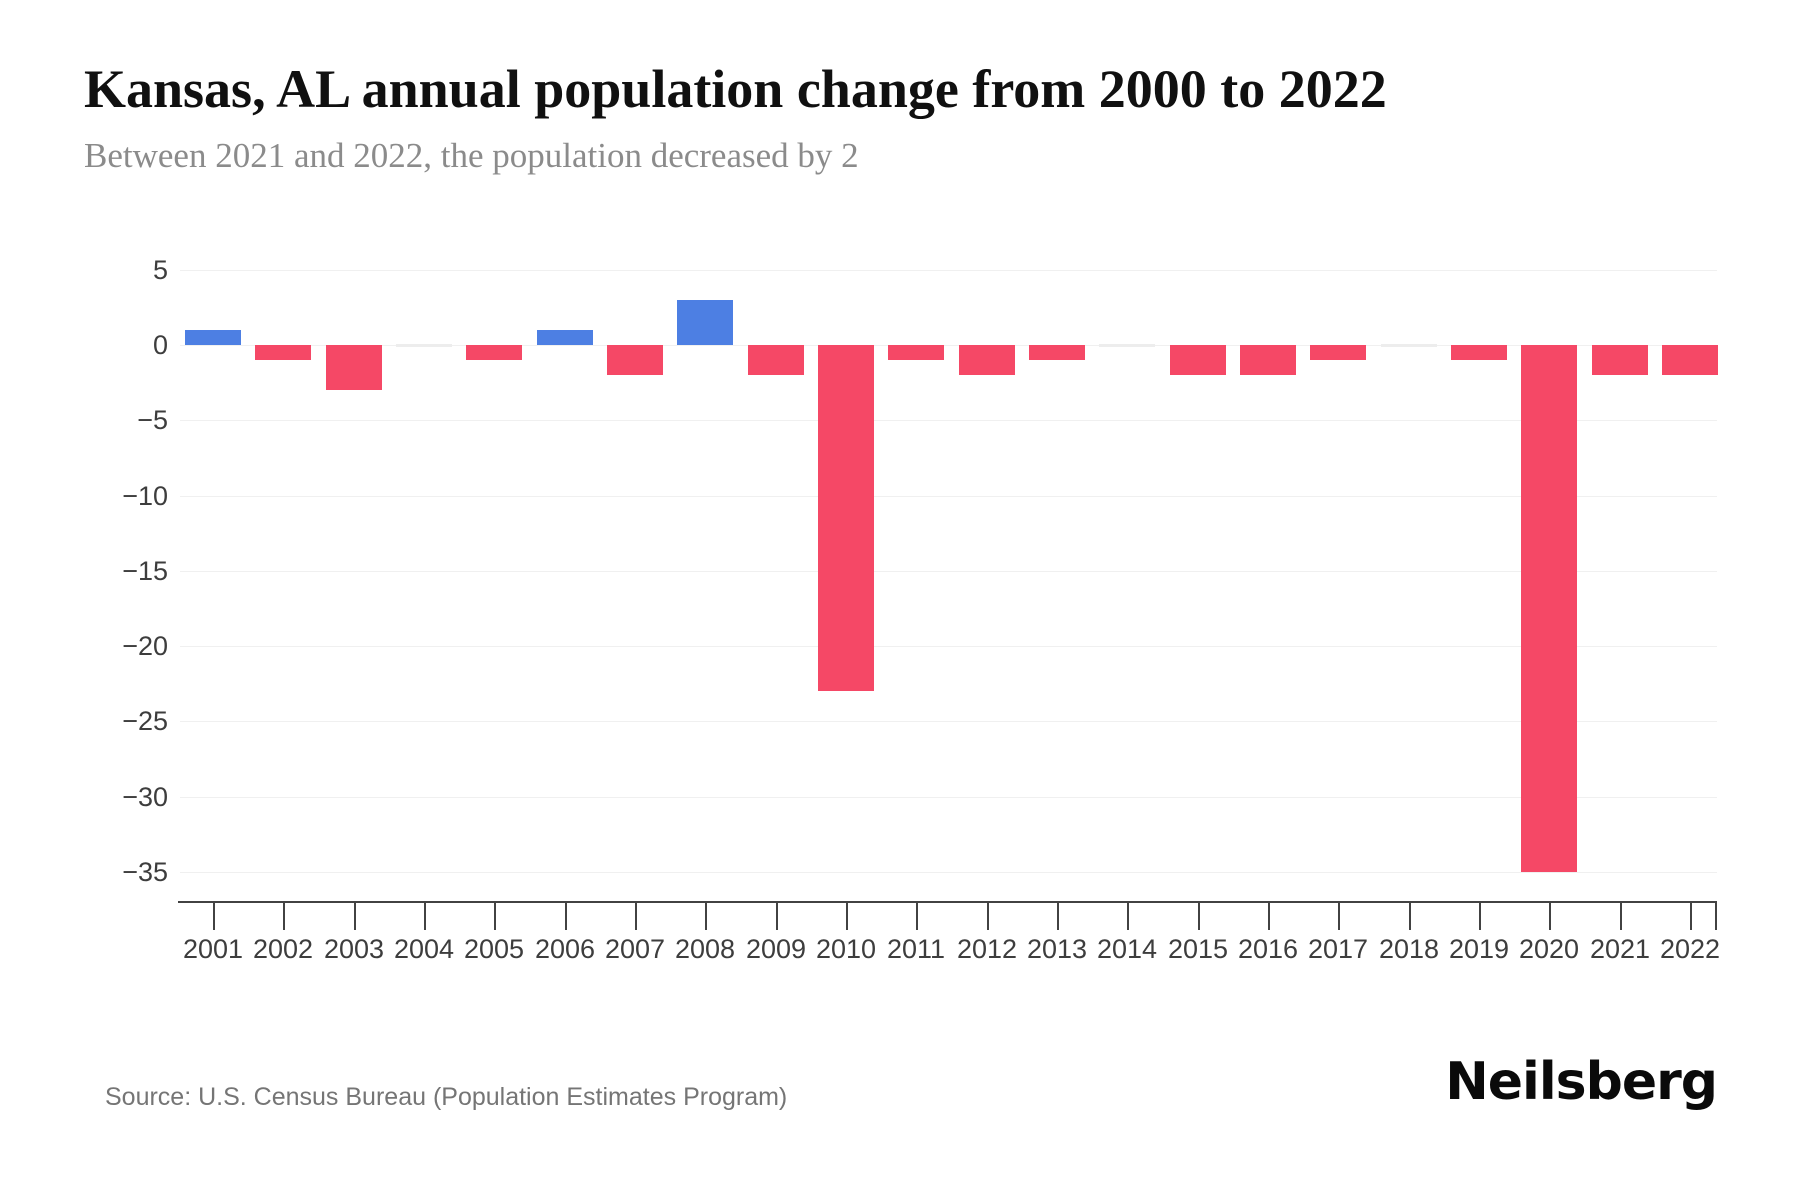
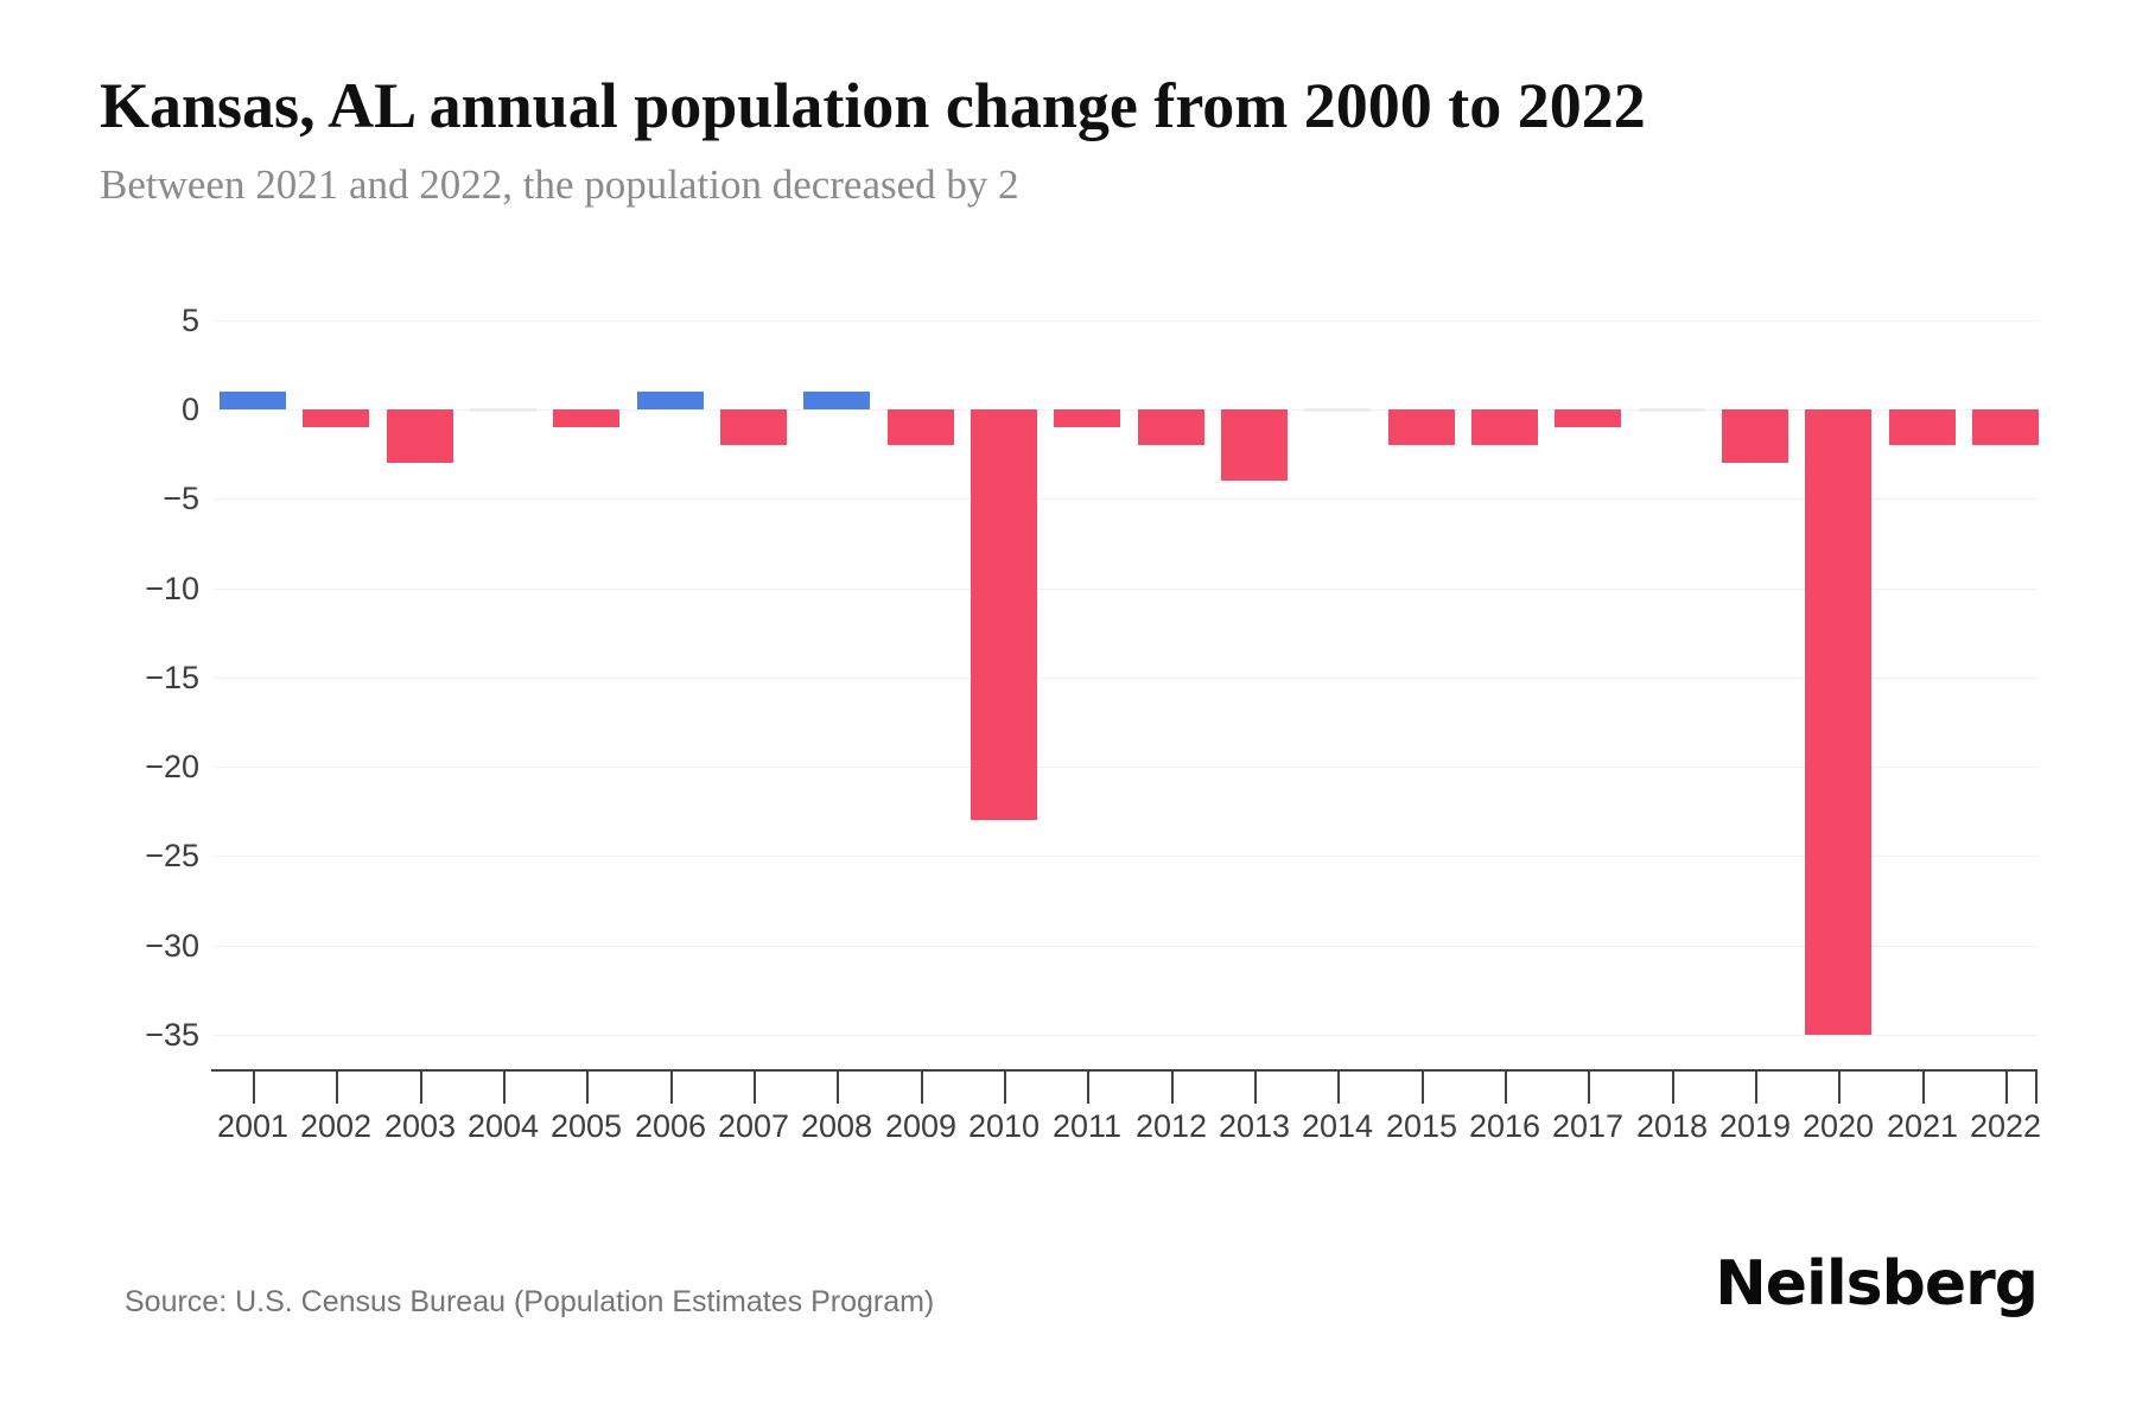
2008: 3 -> 1
2013: -1 -> -4
2019: -1 -> -3
